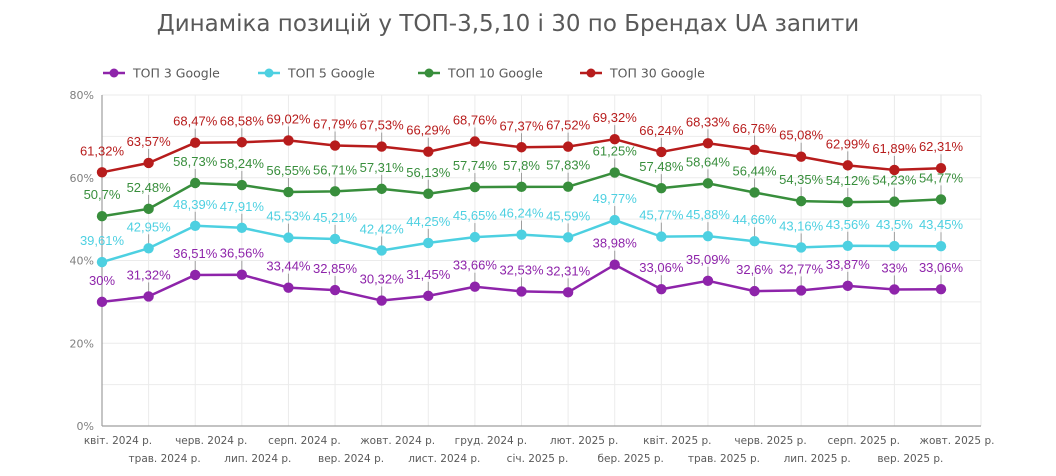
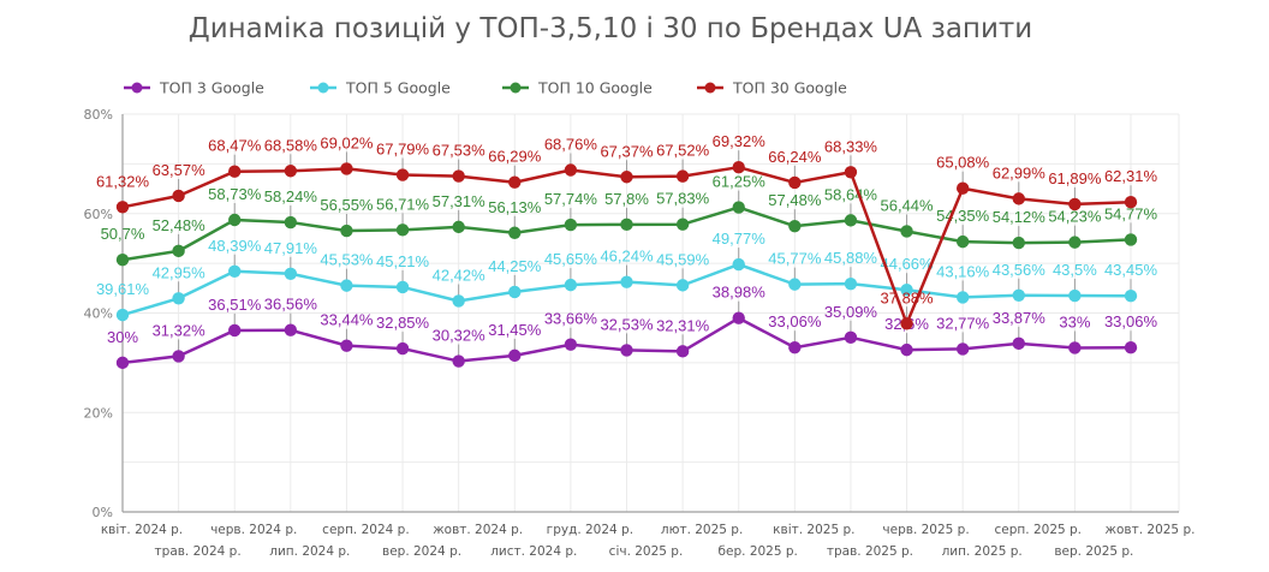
ТОП 30 Google/черв. 2025 р.: 66,76% -> 37,88%
